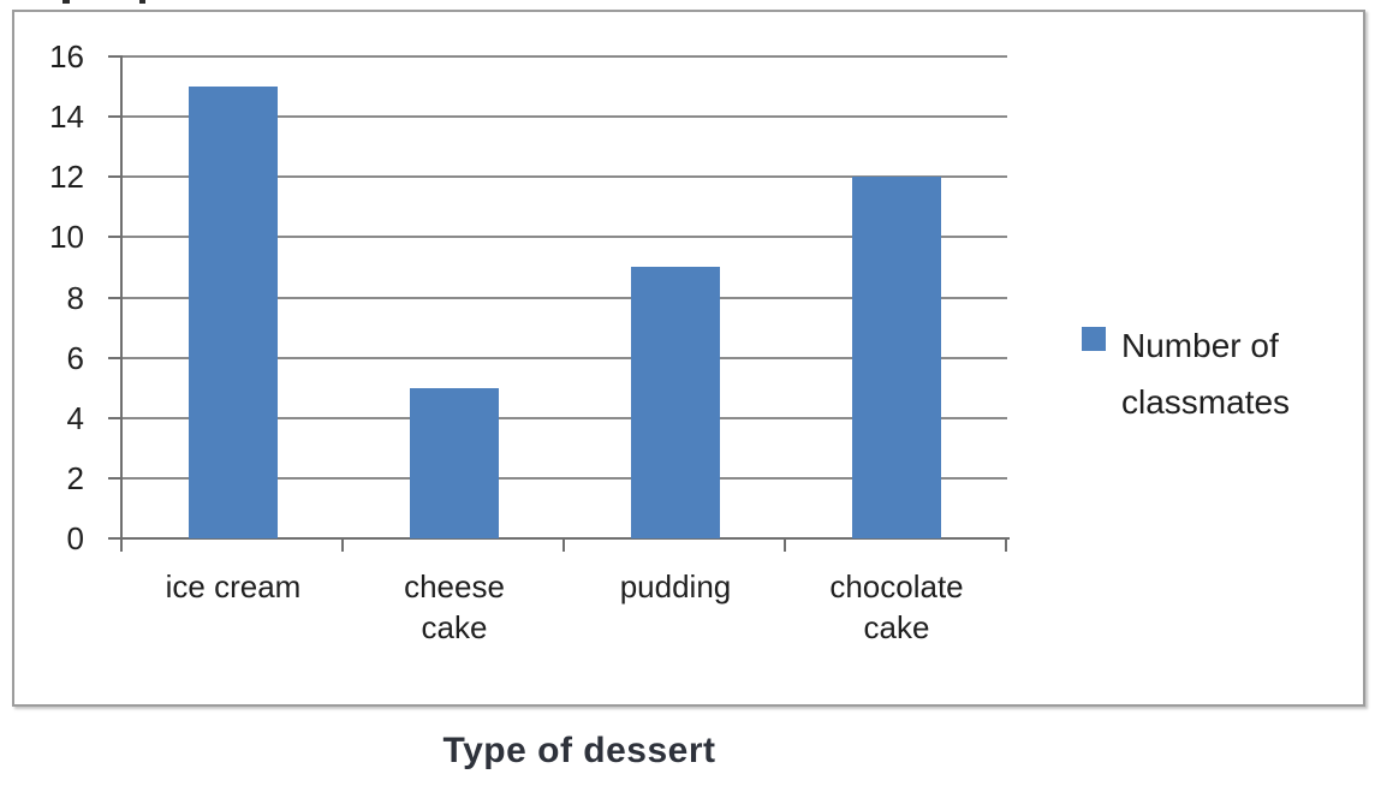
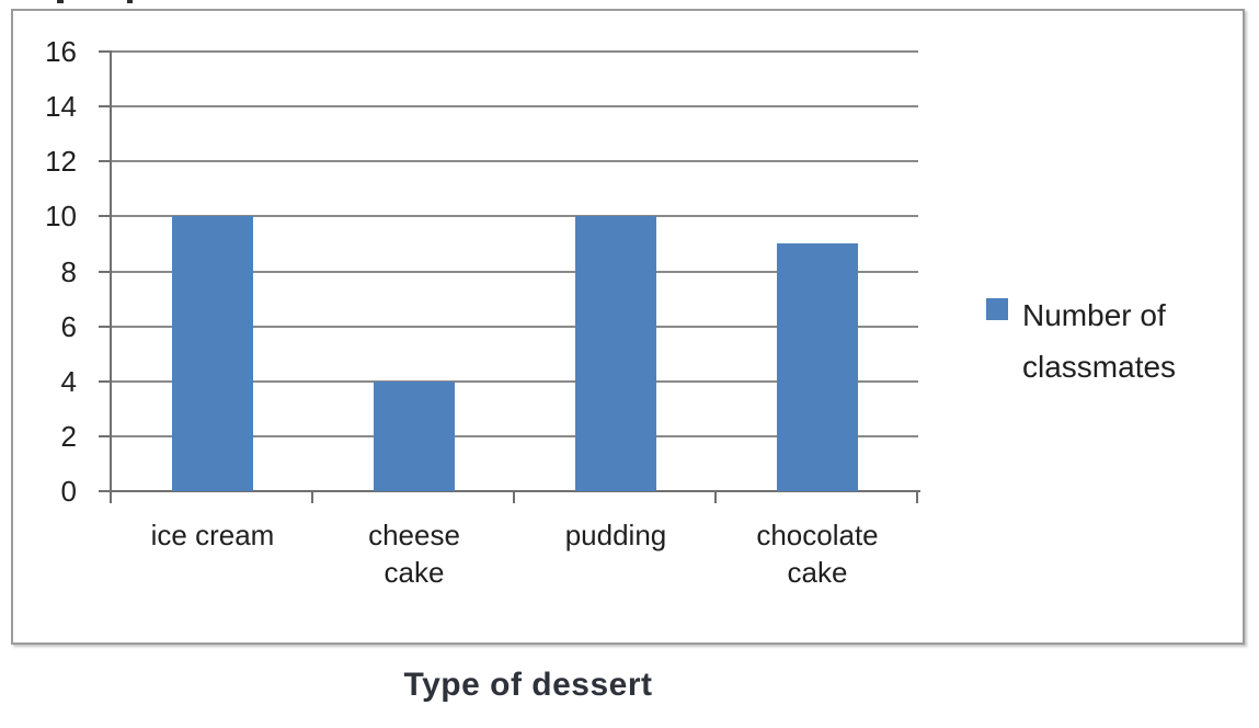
ice cream: 15 -> 10
cheese cake: 5 -> 4
pudding: 9 -> 10
chocolate cake: 12 -> 9
